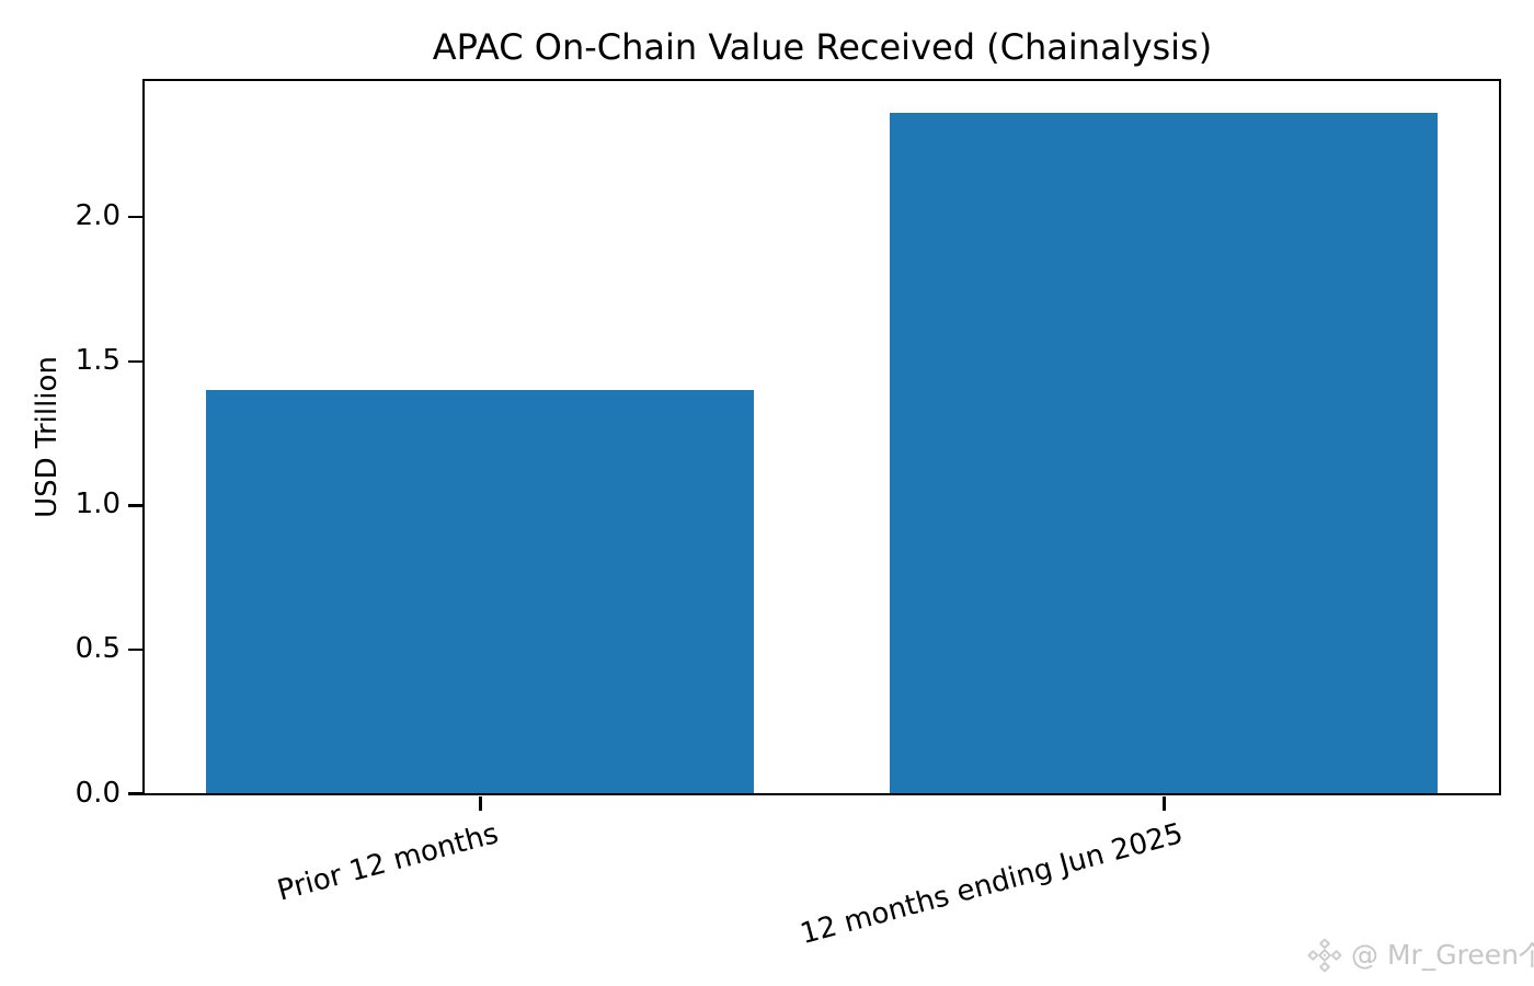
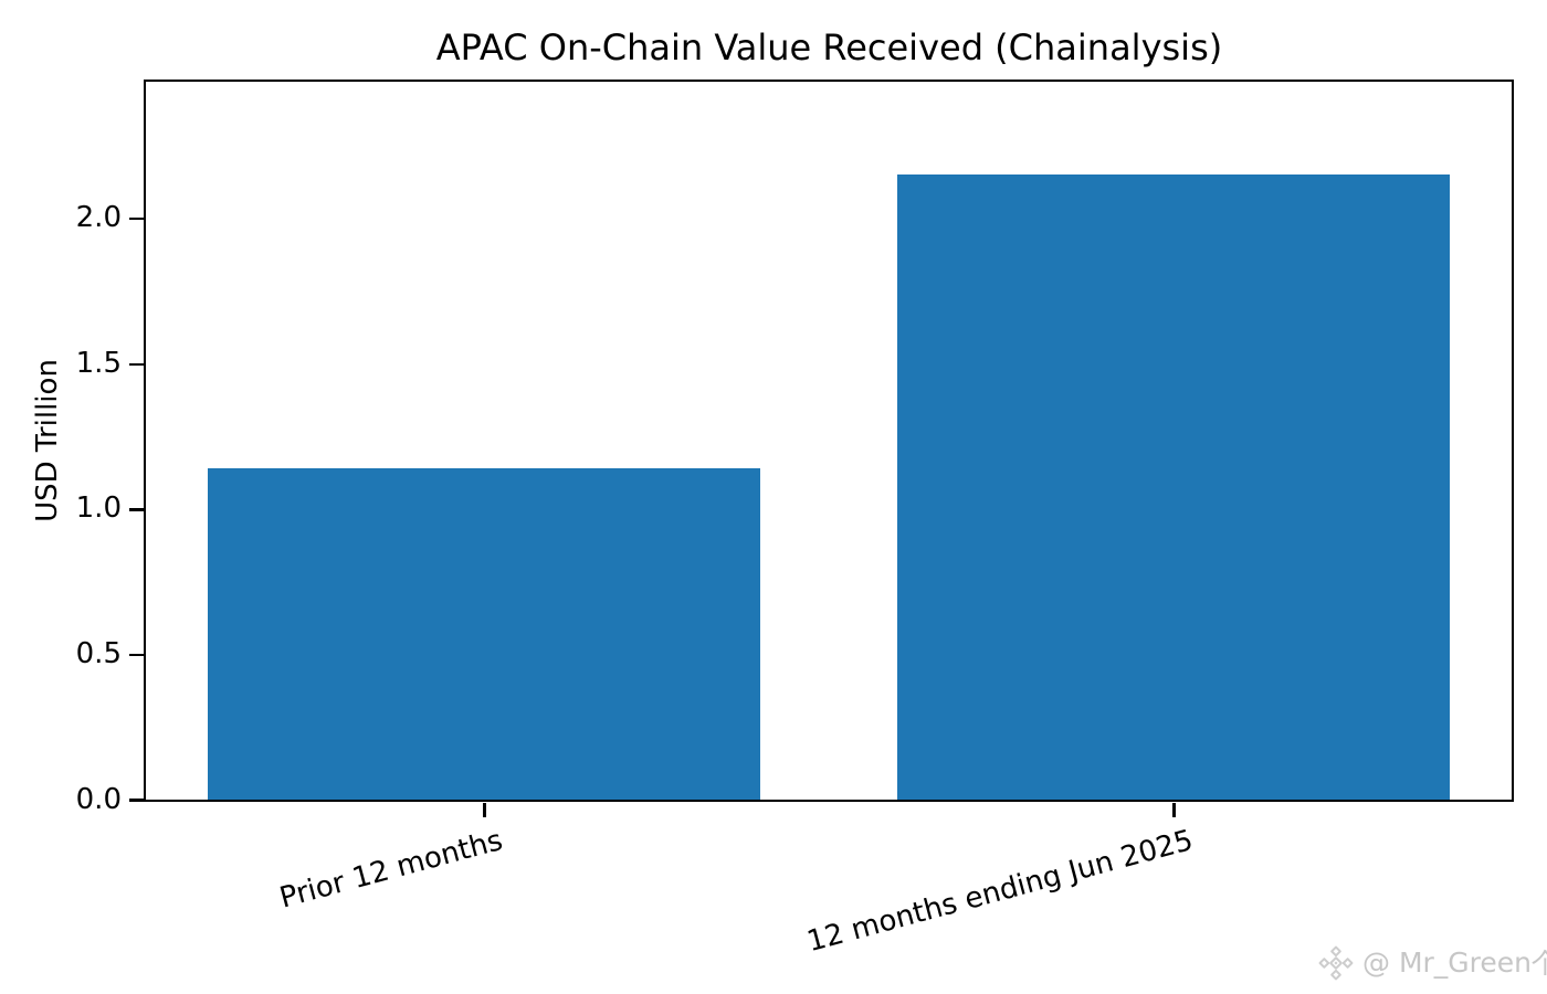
Prior 12 months: 1.40 -> 1.14
12 months ending Jun 2025: 2.36 -> 2.15
